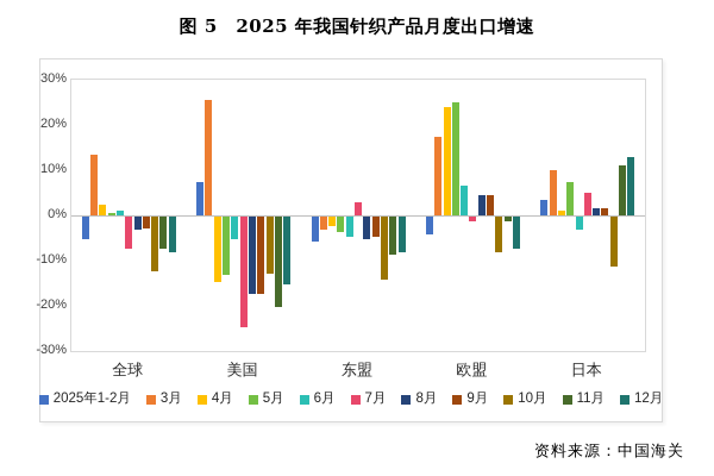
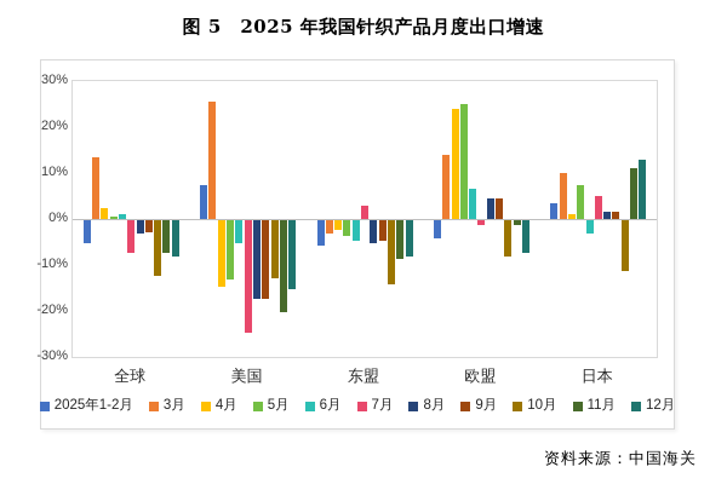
3月/欧盟: 18% -> 14%
